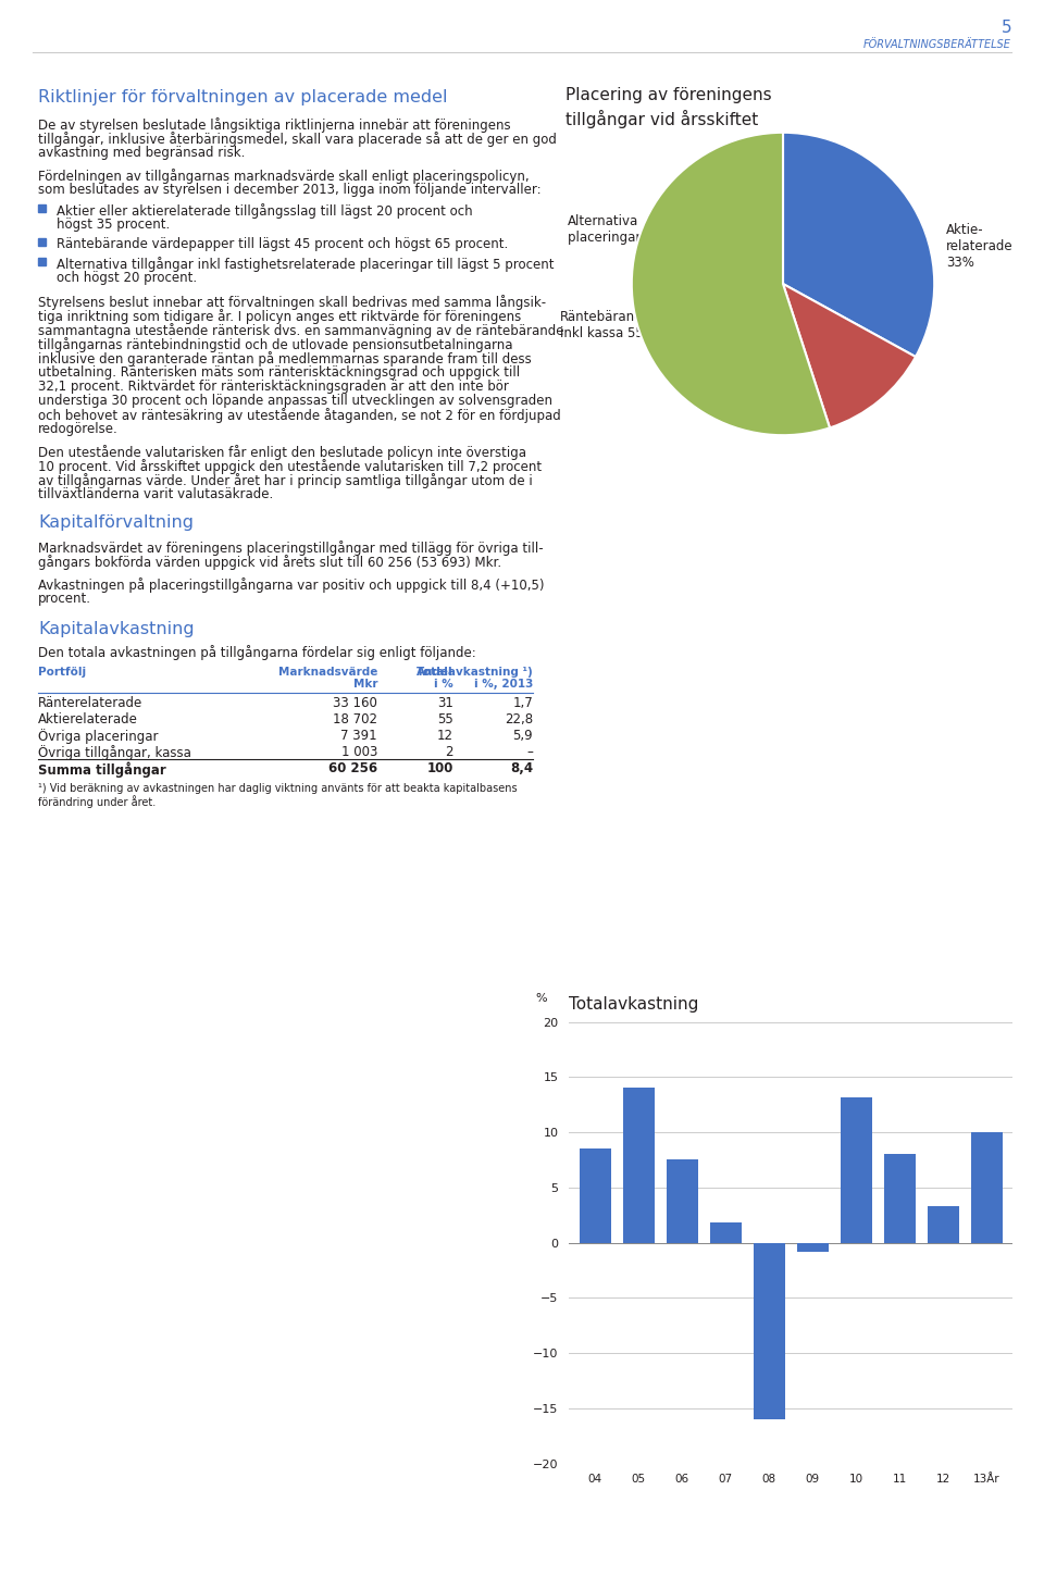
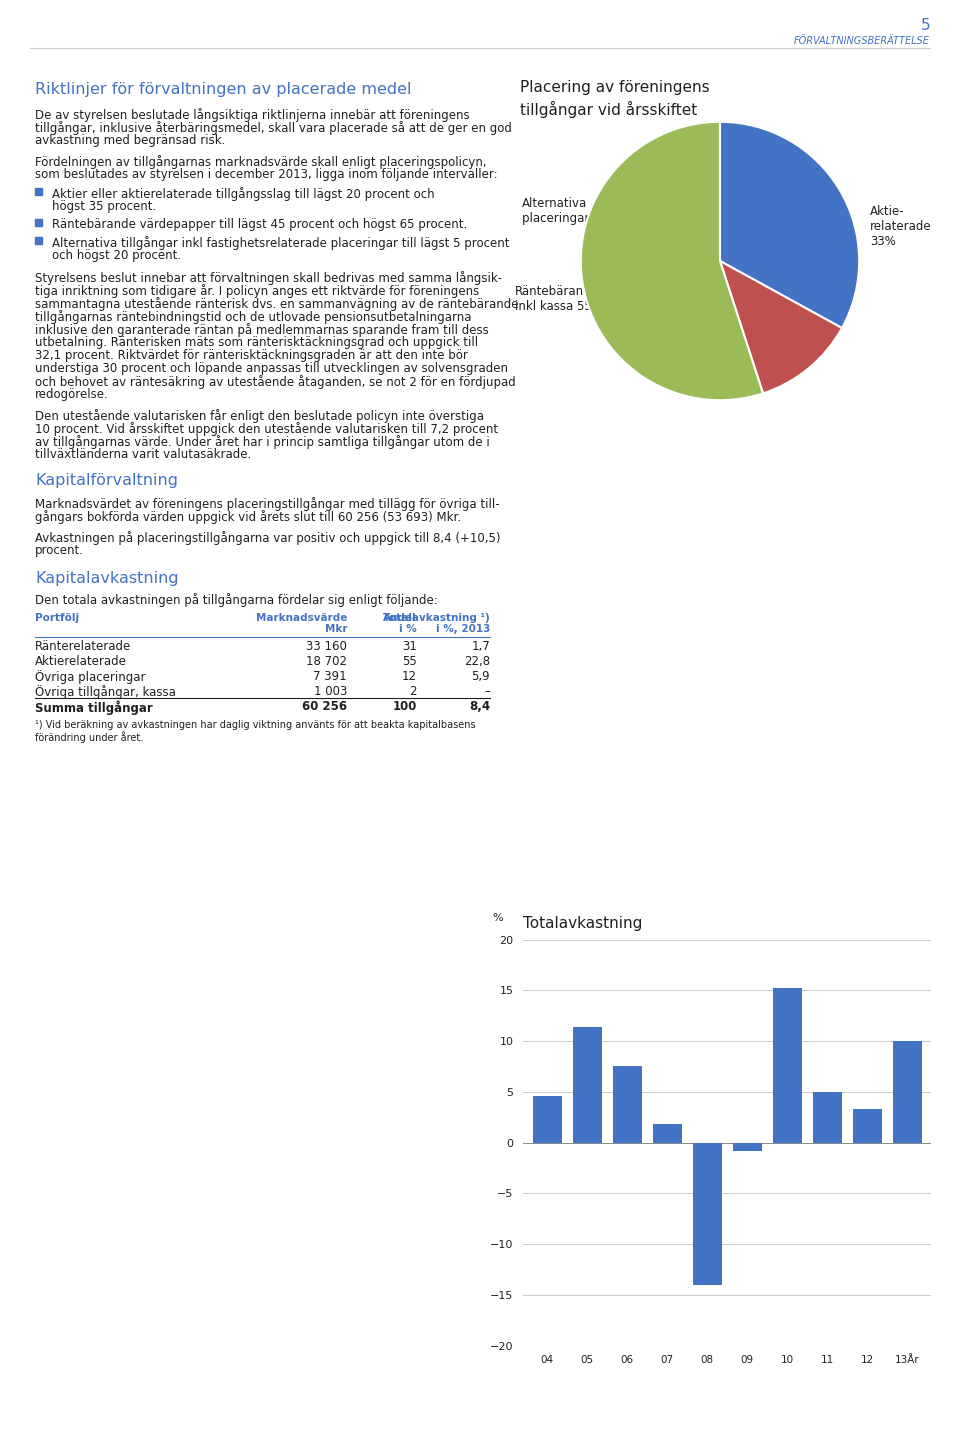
04: 8.5 -> 4.6
05: 14.0 -> 11.4
08: -16.0 -> -14.0
10: 13.2 -> 15.2
11: 8.0 -> 5.0
